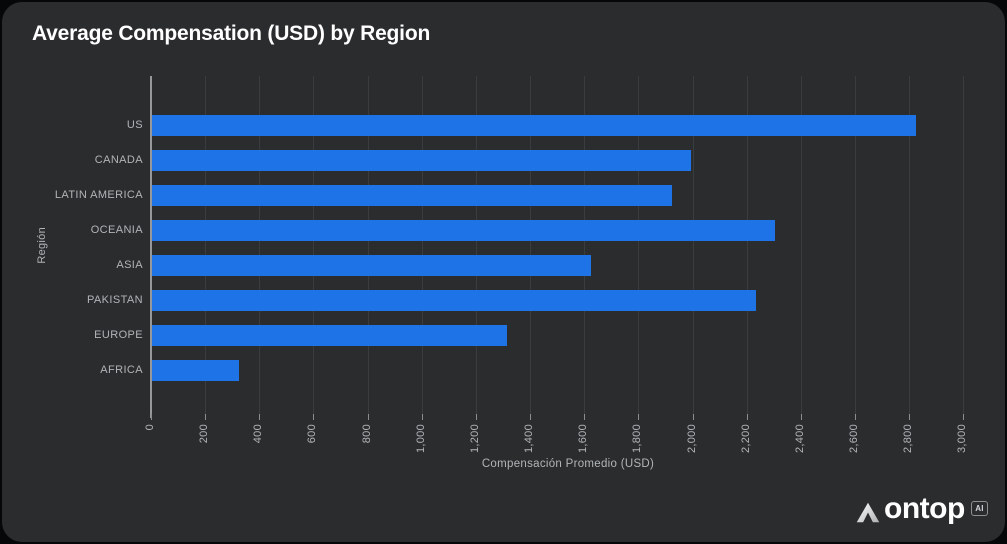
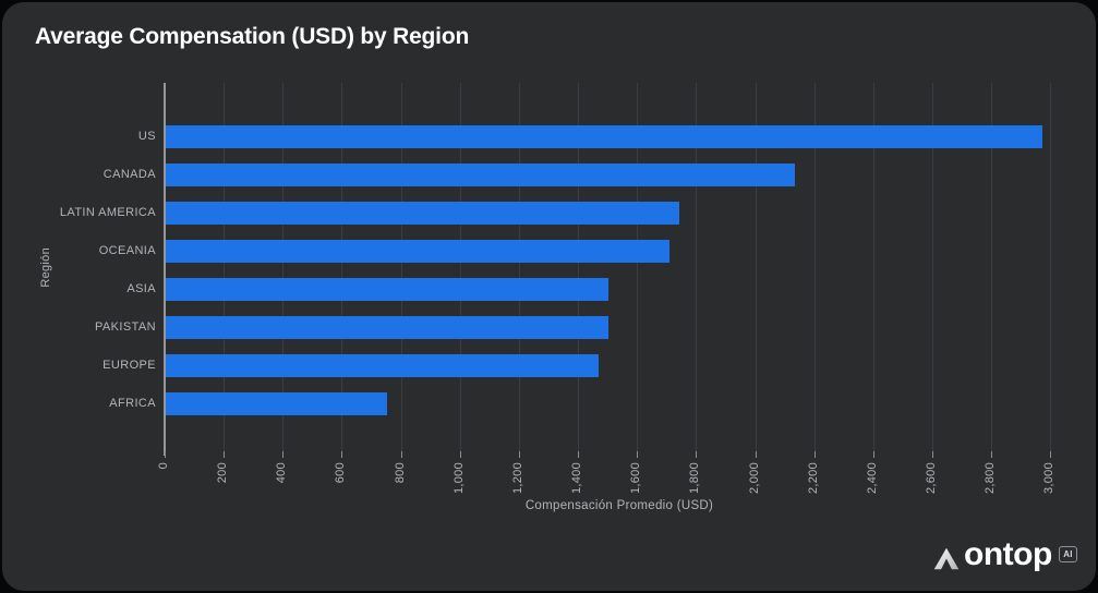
US: 2820 -> 2970
CANADA: 1990 -> 2130
LATIN AMERICA: 1920 -> 1740
OCEANIA: 2300 -> 1700
ASIA: 1620 -> 1500
PAKISTAN: 2230 -> 1500
EUROPE: 1310 -> 1460
AFRICA: 320 -> 750
